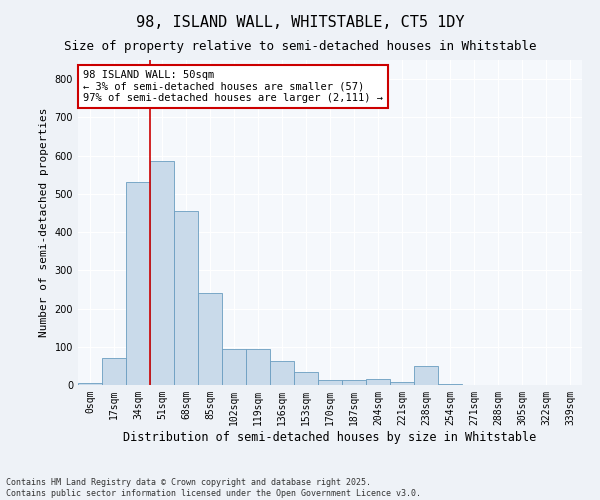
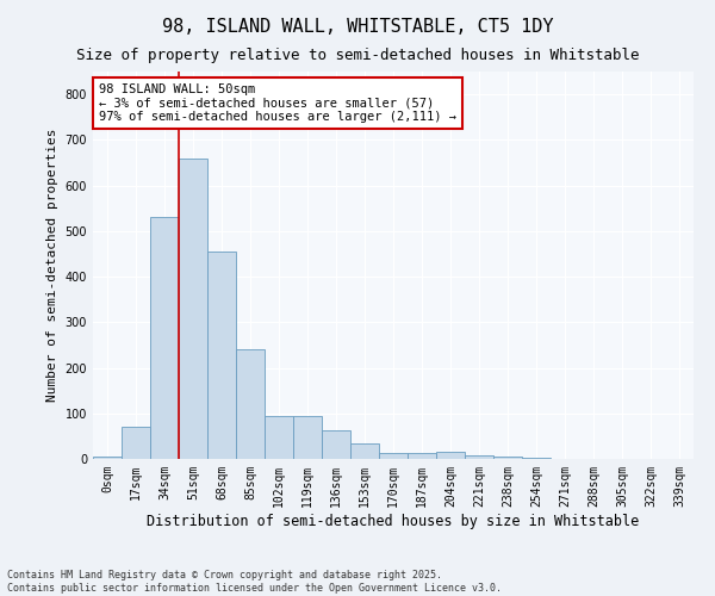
51sqm: 585 -> 660
238sqm: 50 -> 4
